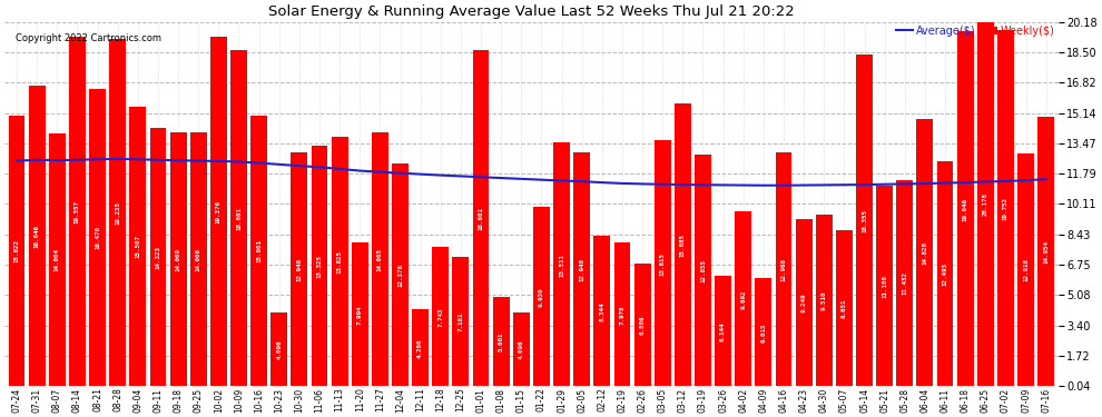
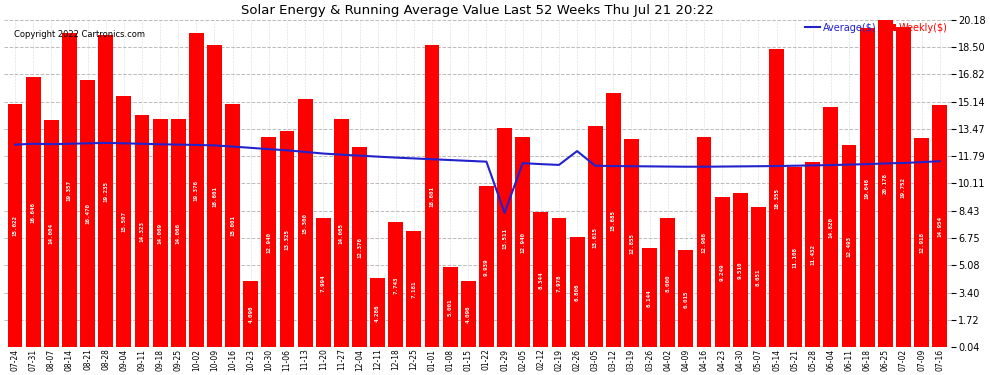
Weekly($)/11-13: 13.8 -> 15.3
Average($)/01-29: 11.4 -> 8.3
Average($)/02-26: 11.2 -> 12.1
Weekly($)/04-02: 9.7 -> 8.0
